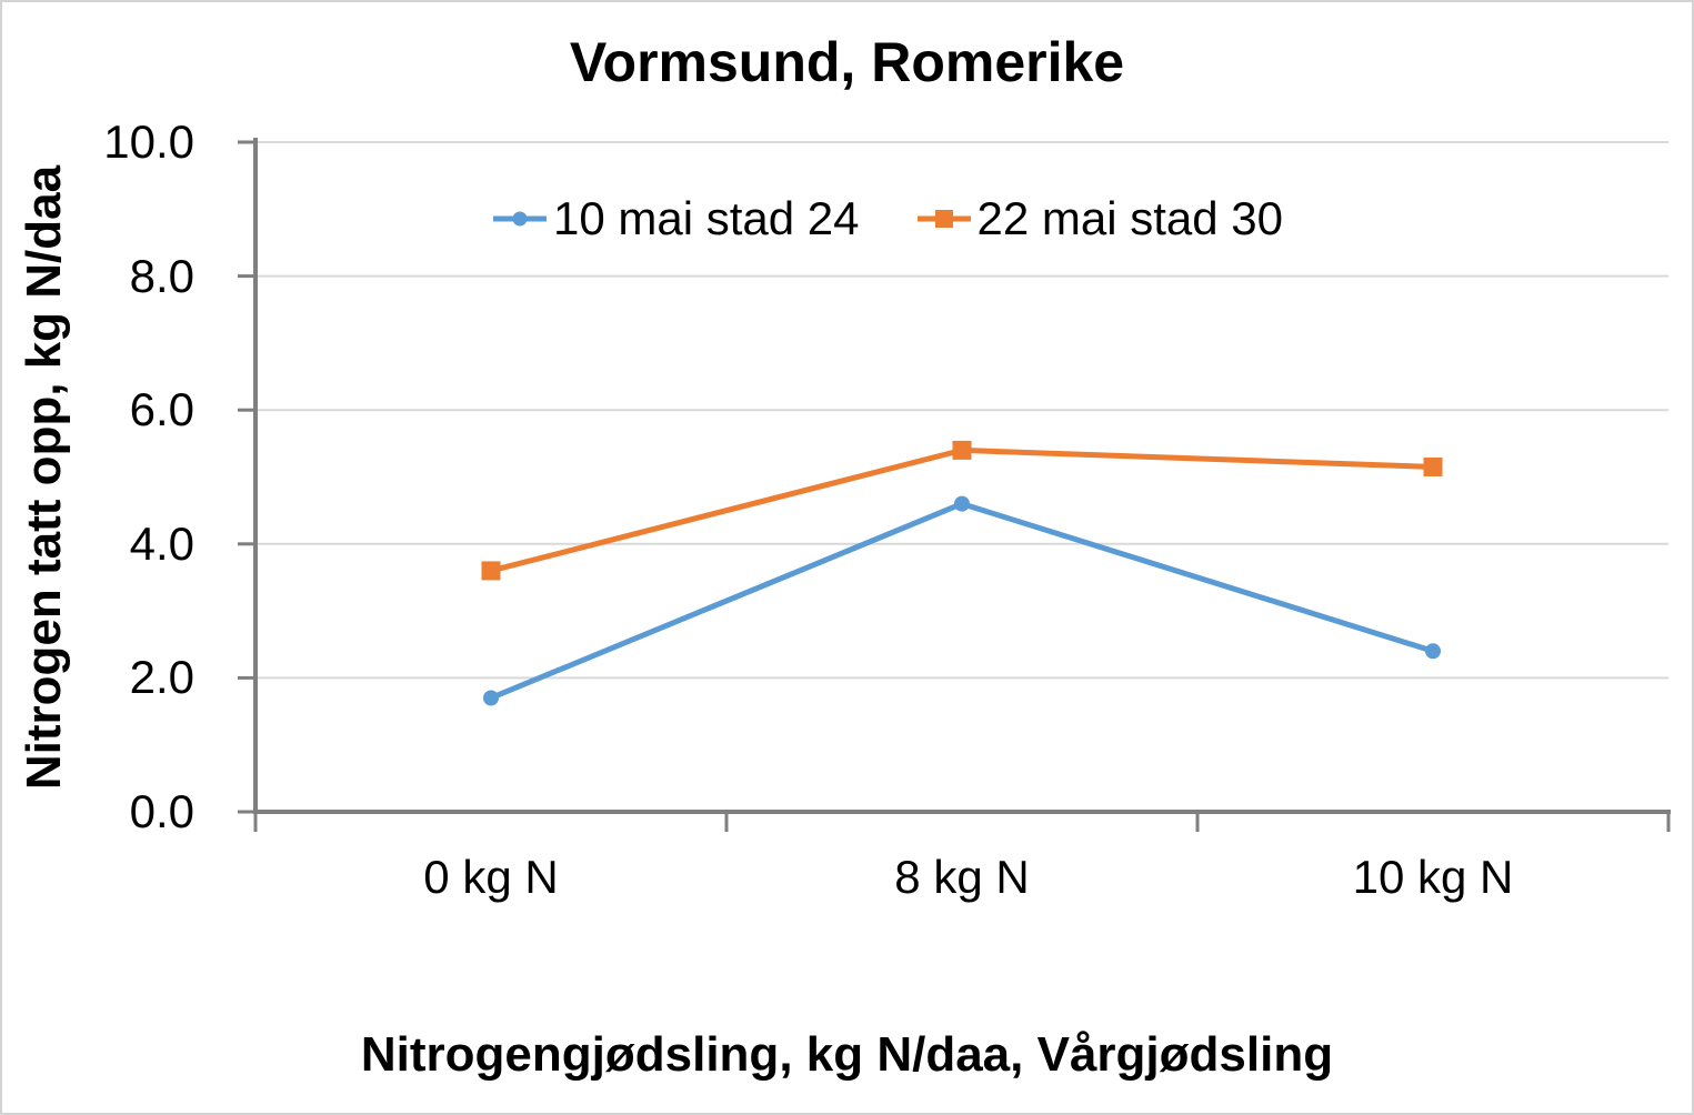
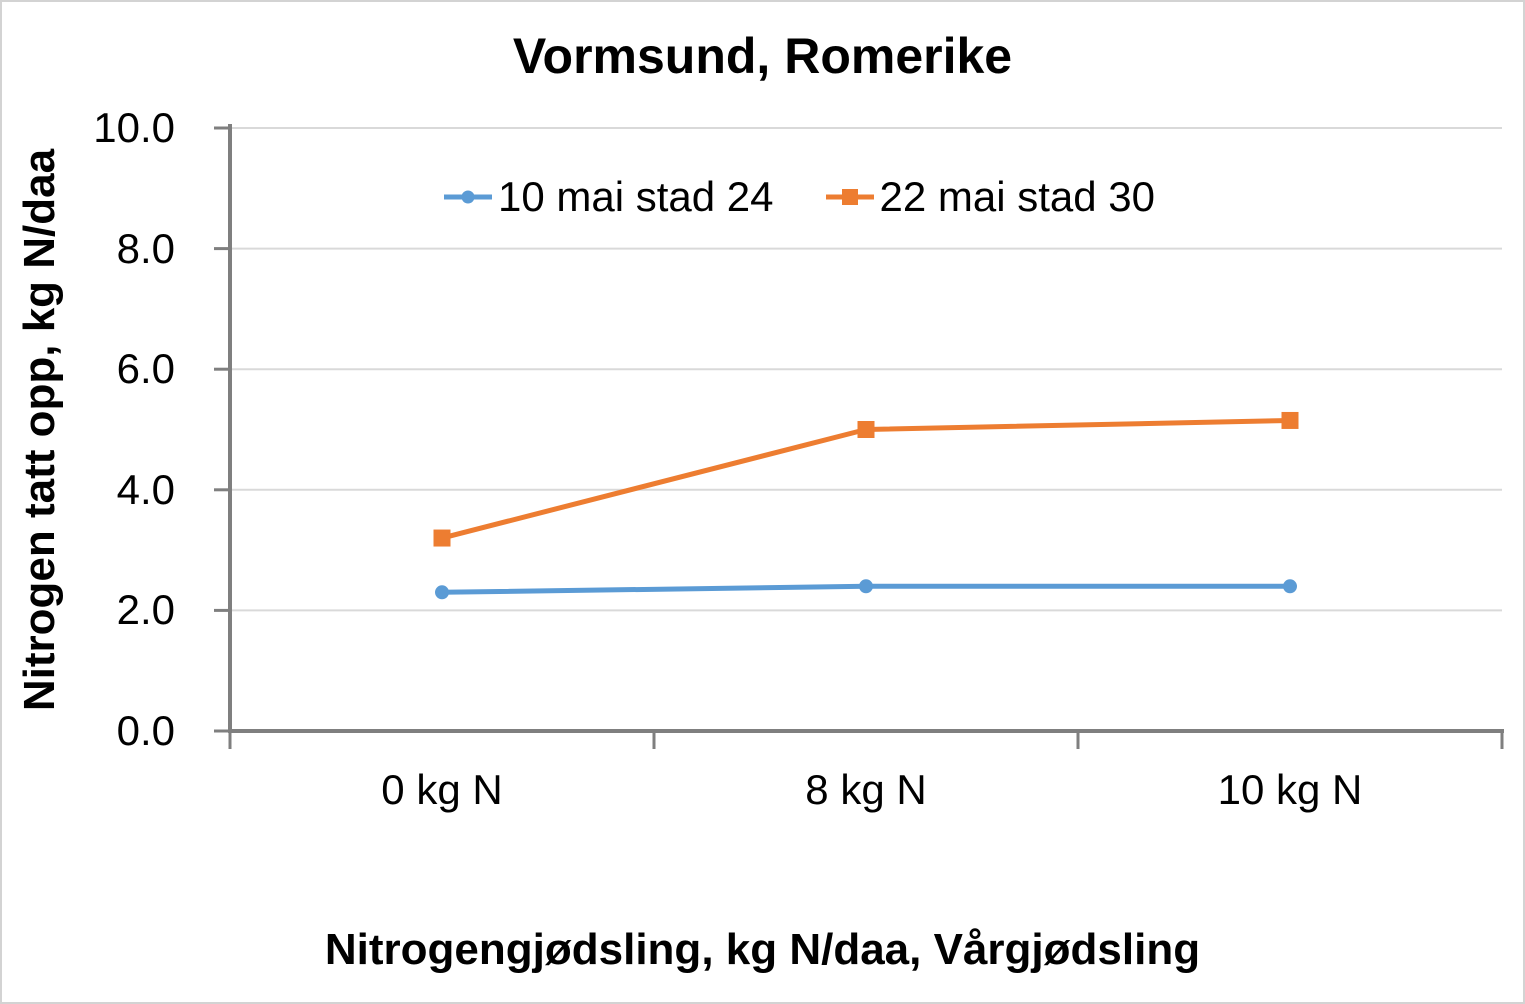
10 mai stad 24/0 kg N: 1.7 -> 2.3
22 mai stad 30/0 kg N: 3.6 -> 3.2
10 mai stad 24/8 kg N: 4.6 -> 2.4
22 mai stad 30/8 kg N: 5.4 -> 5.0
